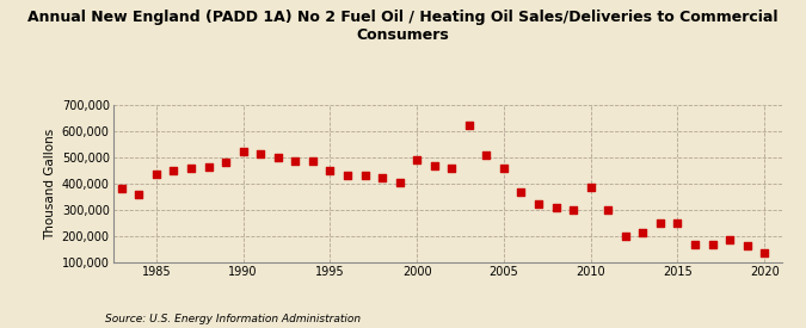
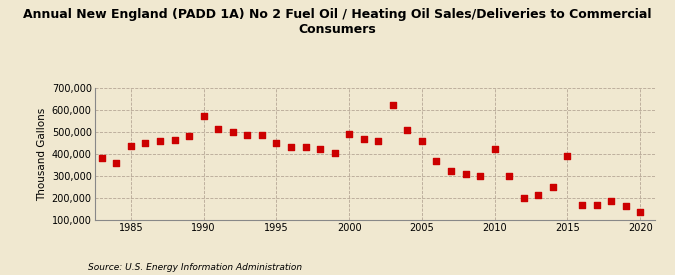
1990: 522,000 -> 575,000
2010: 385,000 -> 425,000
2015: 250,000 -> 390,000
